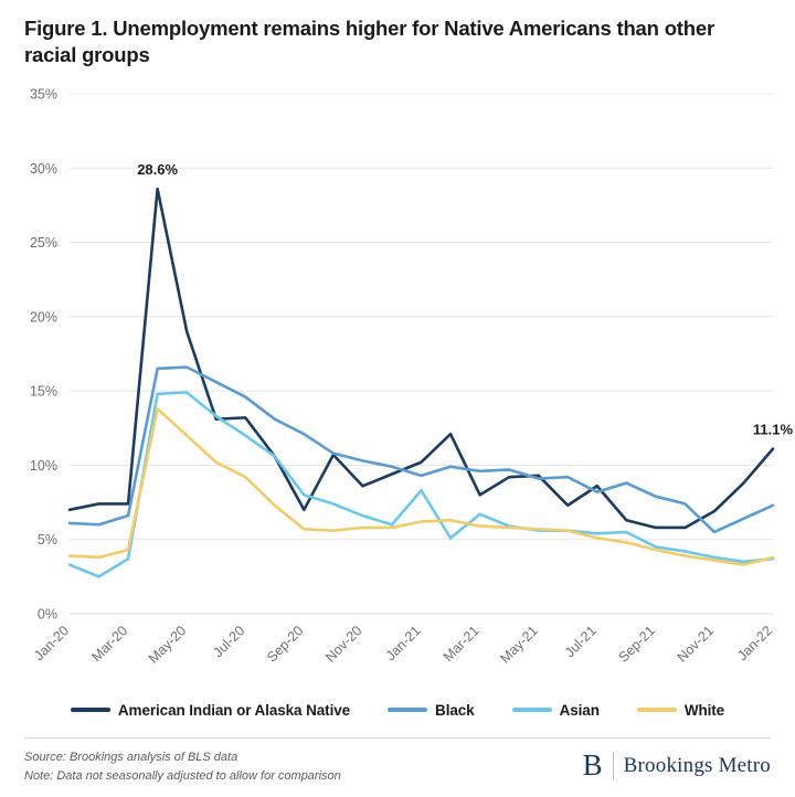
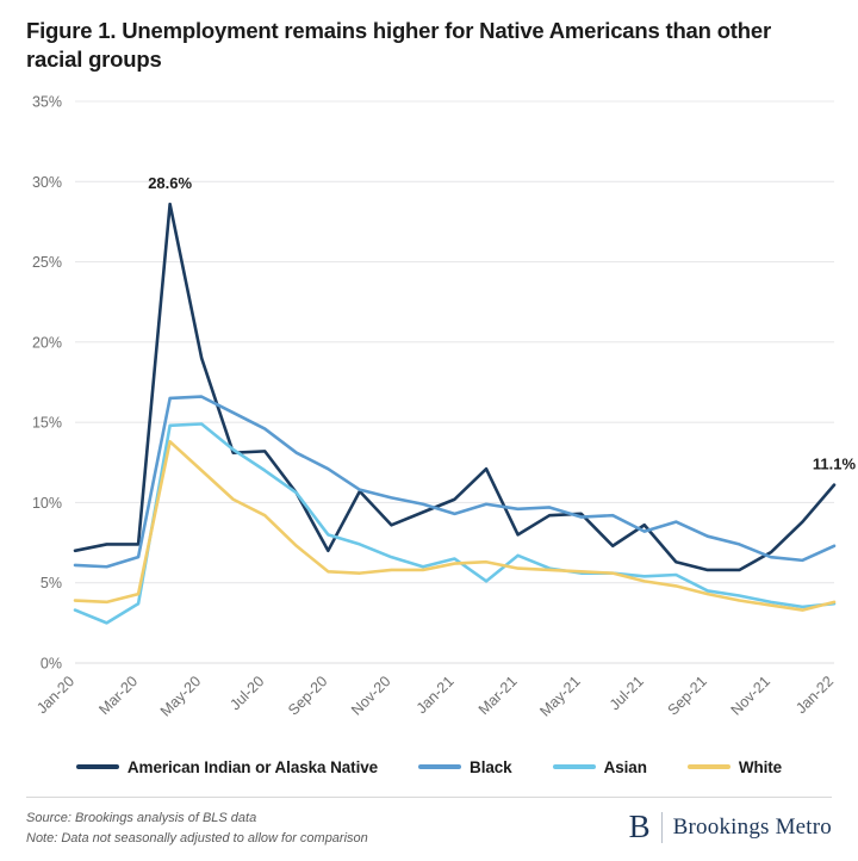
Asian/Jan-21: 8.3% -> 6.5%
Black/Nov-21: 5.5% -> 6.6%
